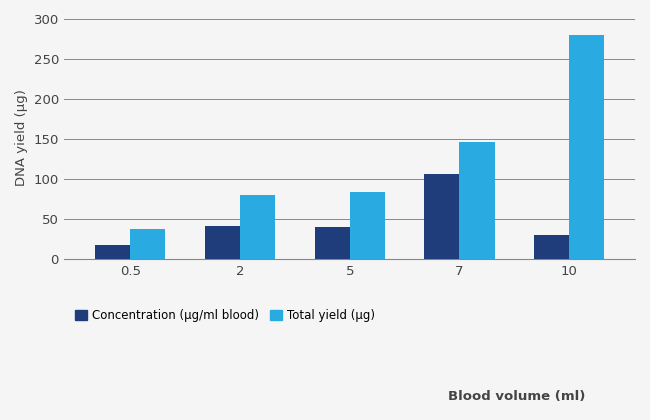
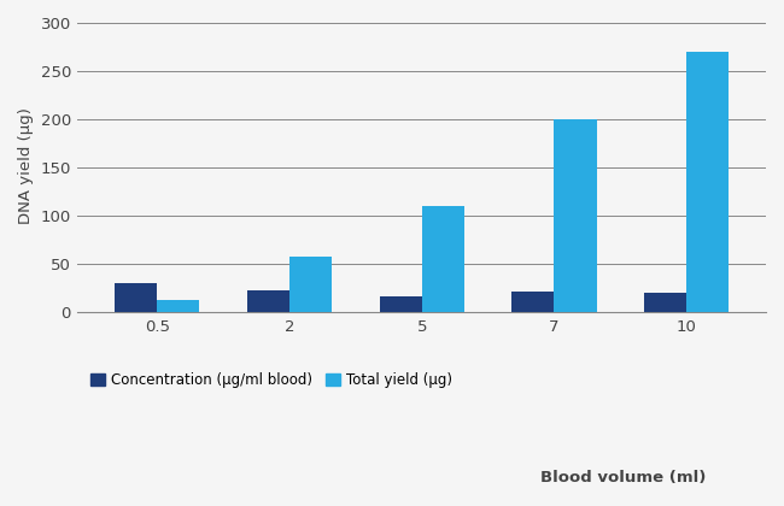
Concentration (µg/ml blood)/0.5: 18 -> 30
Total yield (µg)/0.5: 38 -> 13
Concentration (µg/ml blood)/2: 42 -> 23
Total yield (µg)/2: 80 -> 58
Concentration (µg/ml blood)/5: 40 -> 17
Total yield (µg)/5: 84 -> 110
Concentration (µg/ml blood)/7: 106 -> 22
Total yield (µg)/7: 146 -> 200
Concentration (µg/ml blood)/10: 30 -> 20
Total yield (µg)/10: 280 -> 270
